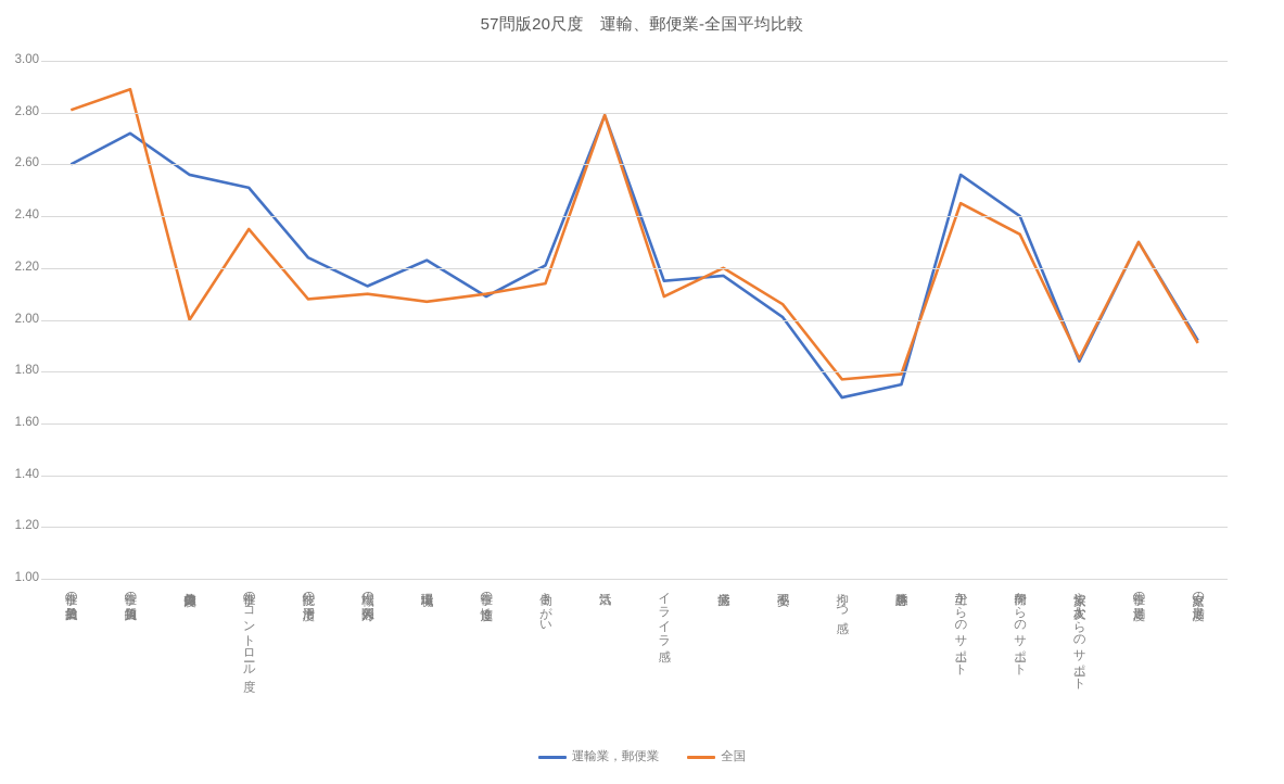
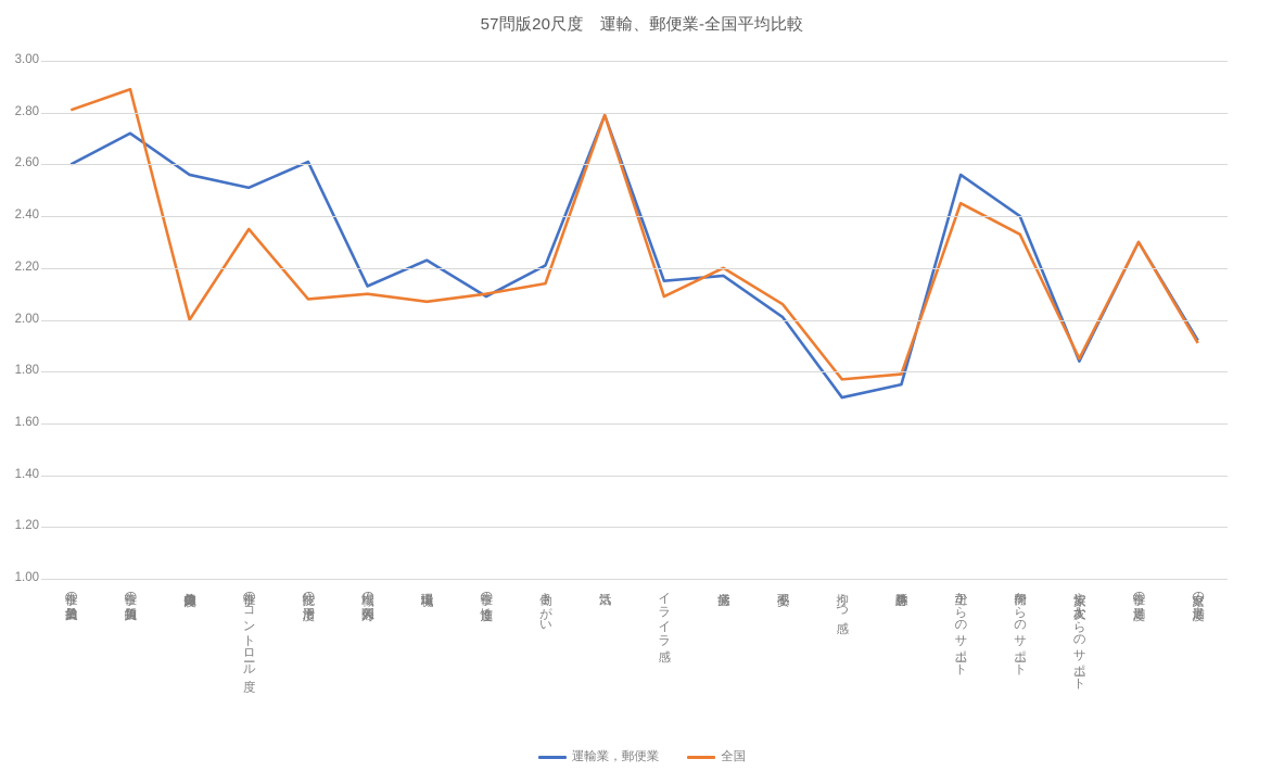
運輸業，郵便業/技能の活用度: 2.24 -> 2.61
